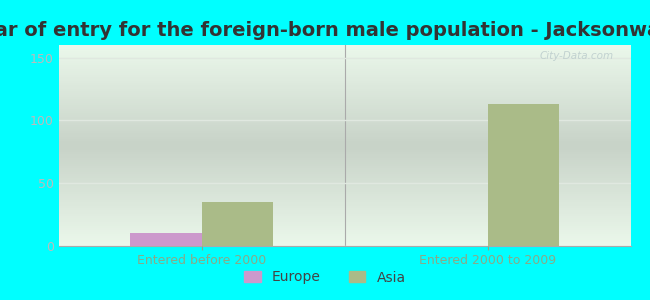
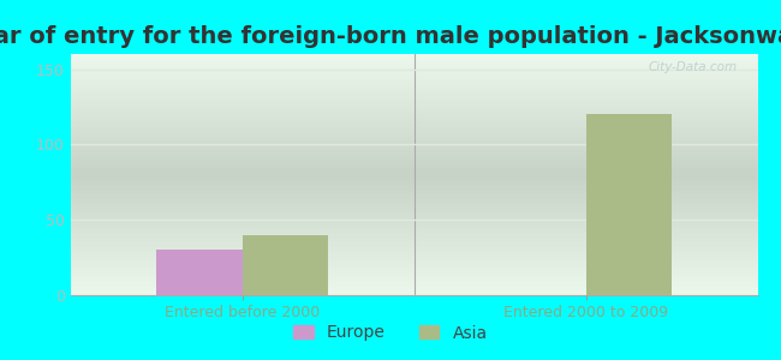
Europe/Entered before 2000: 10 -> 30
Asia/Entered before 2000: 35 -> 40
Asia/Entered 2000 to 2009: 113 -> 120
